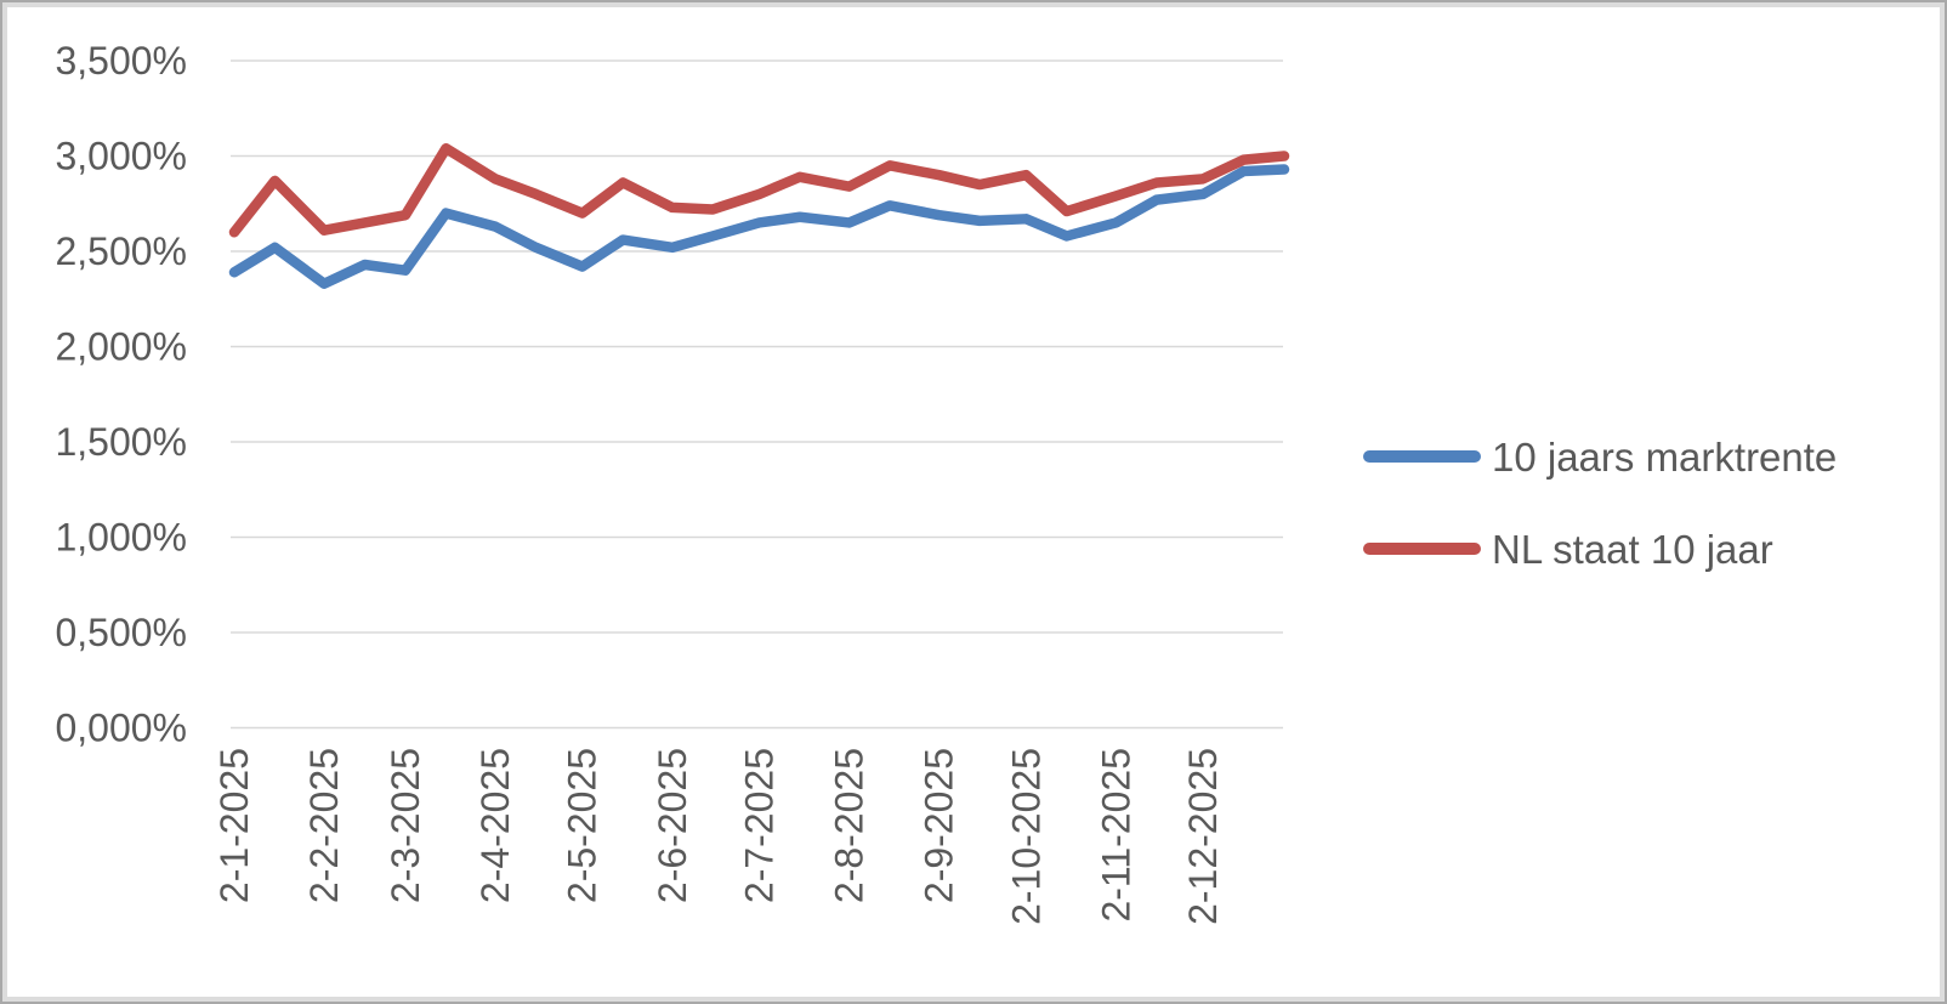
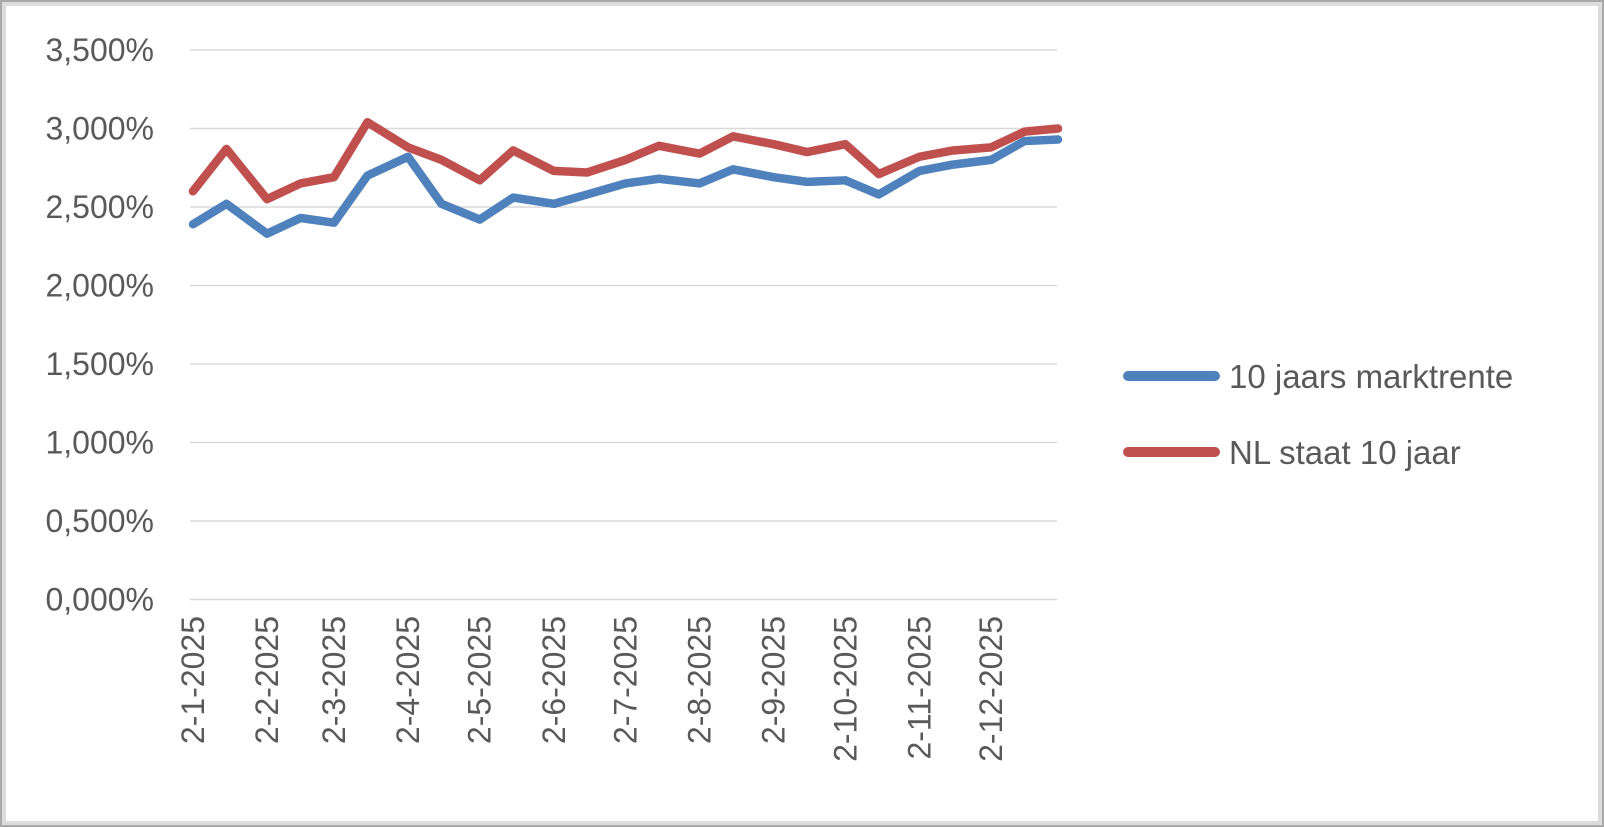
NL staat 10 jaar/2-2-2025: 2,61% -> 2,55%
10 jaars marktrente/2-4-2025: 2,63% -> 2,82%
NL staat 10 jaar/2-5-2025: 2,70% -> 2,67%
10 jaars marktrente/2-11-2025: 2,65% -> 2,73%
NL staat 10 jaar/2-11-2025: 2,79% -> 2,82%
